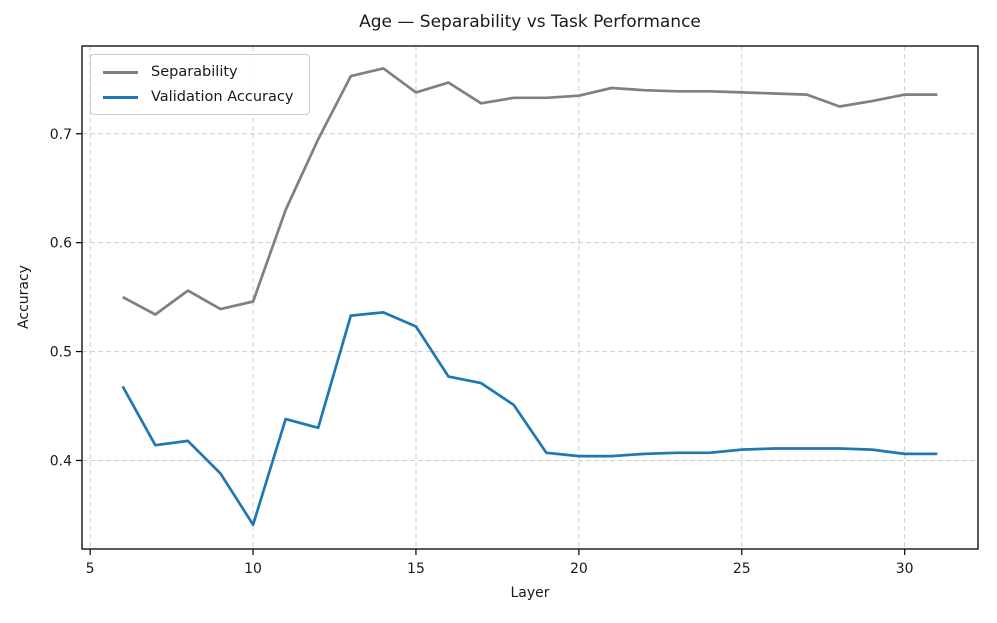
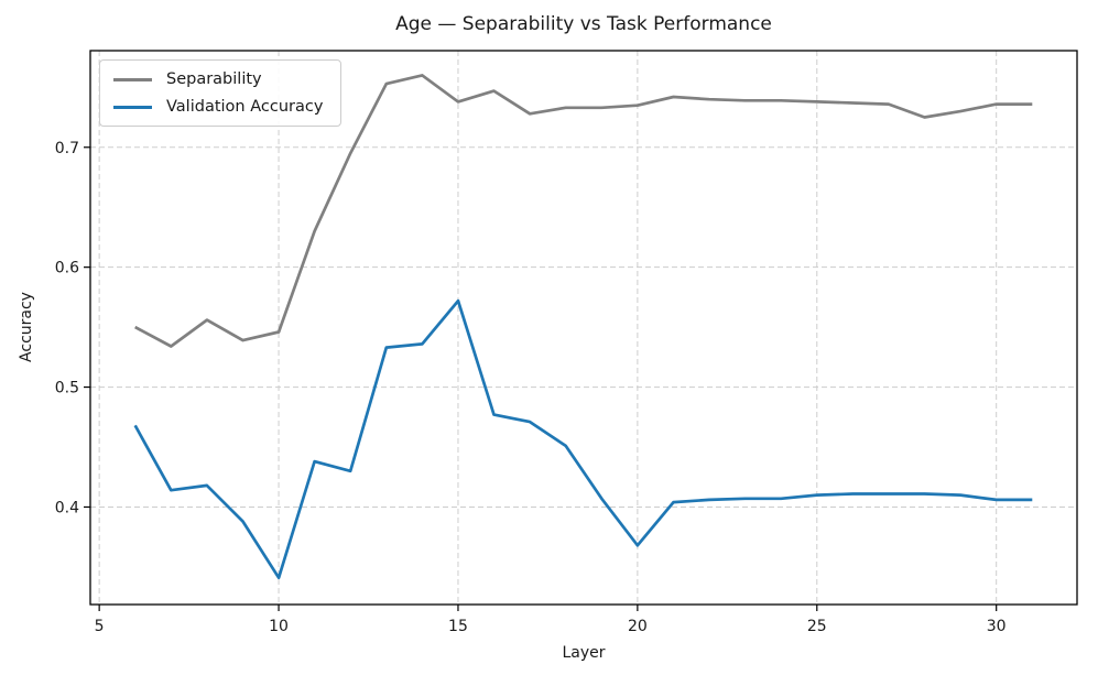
Validation Accuracy/15: 0.523 -> 0.572
Validation Accuracy/20: 0.404 -> 0.368
